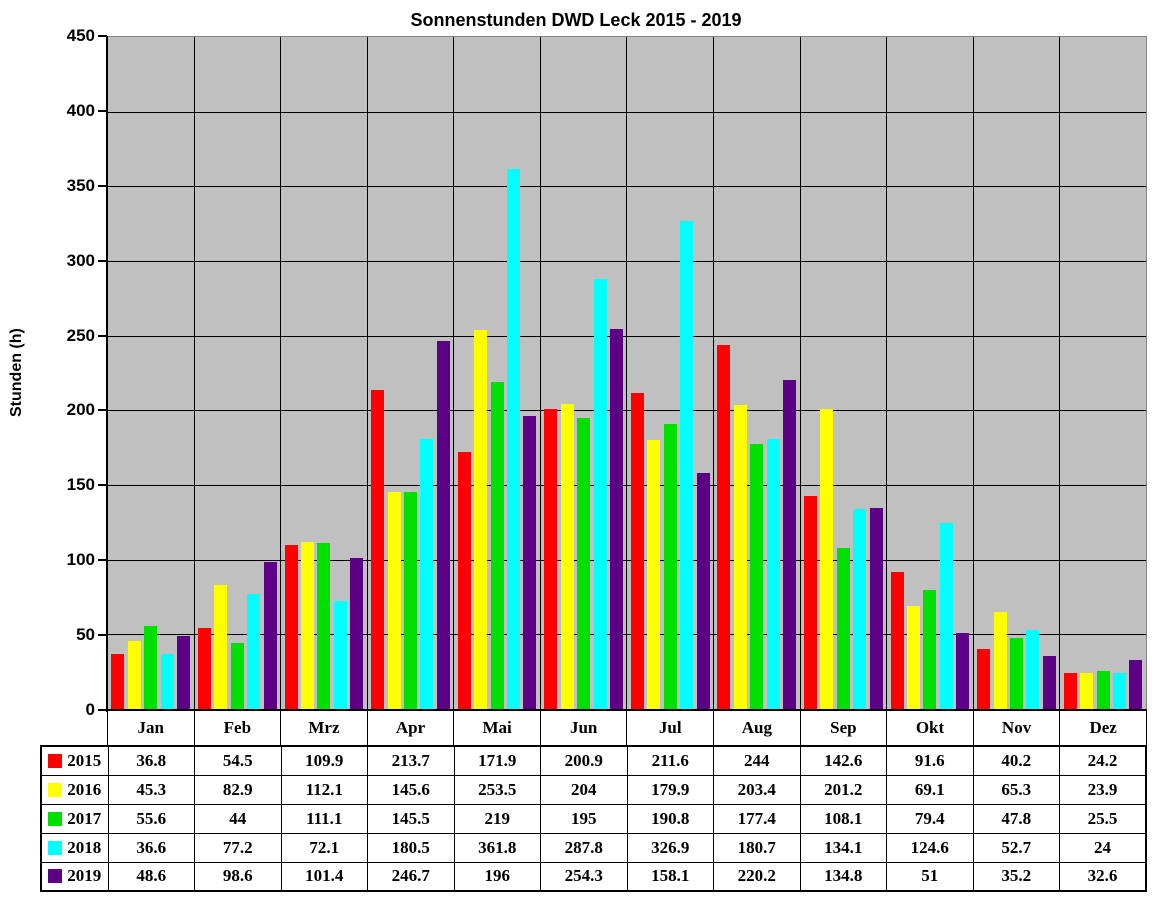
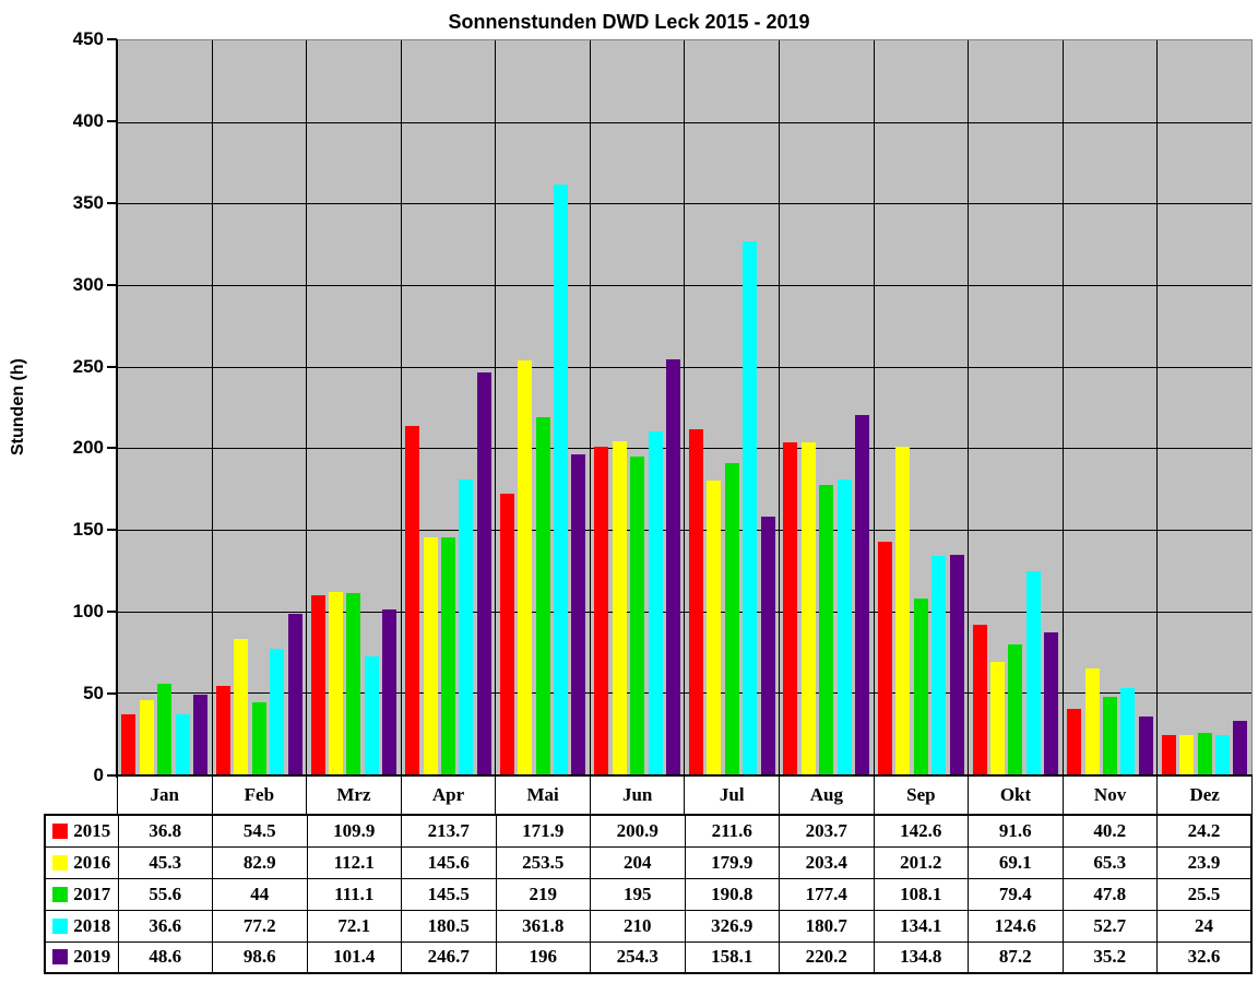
2018/Jun: 287.8 -> 210
2015/Aug: 244 -> 203.7
2019/Okt: 51 -> 87.2
